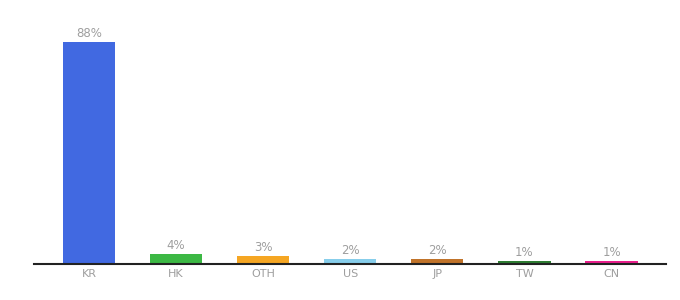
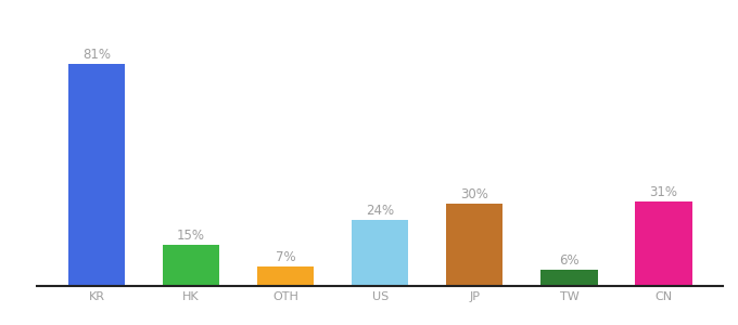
KR: 88% -> 81%
HK: 4% -> 15%
OTH: 3% -> 7%
US: 2% -> 24%
JP: 2% -> 30%
TW: 1% -> 6%
CN: 1% -> 31%
